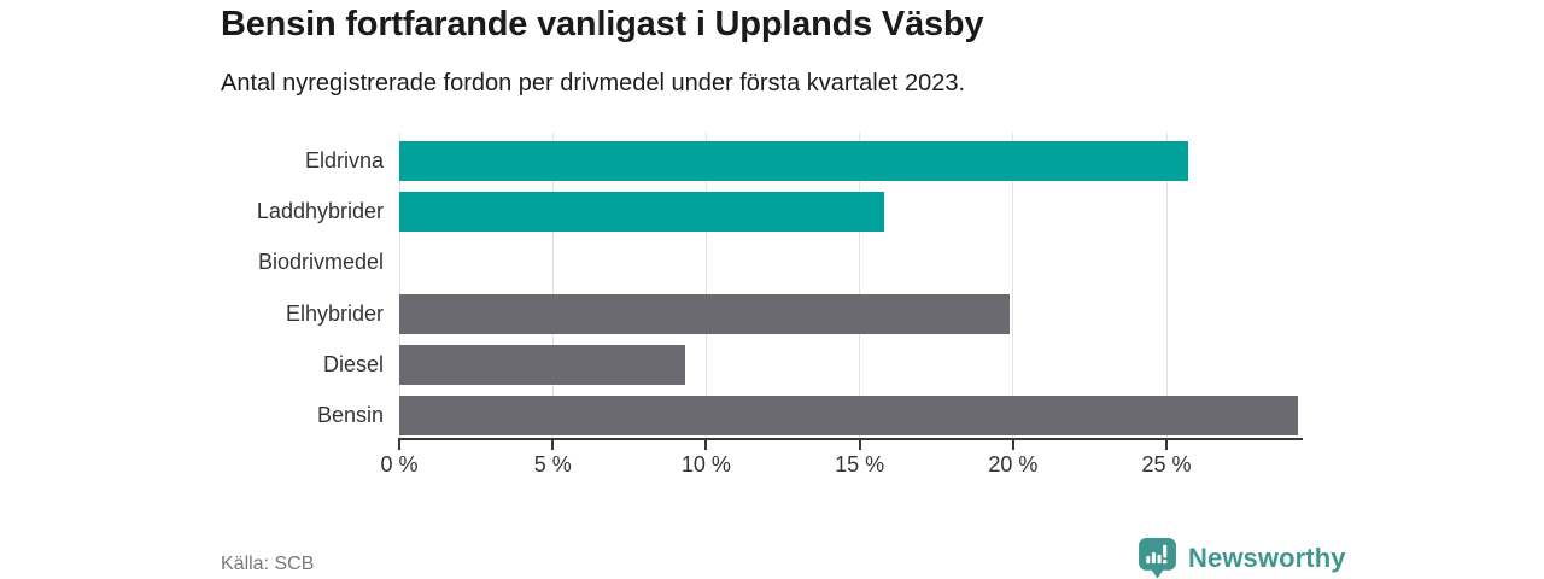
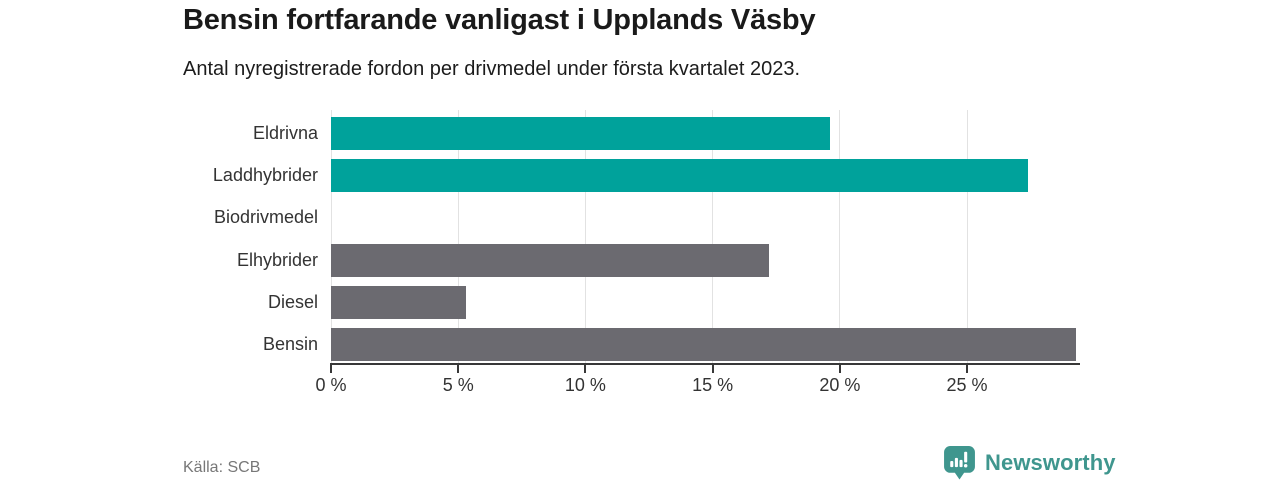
Eldrivna: 25.7% -> 19.6%
Laddhybrider: 15.8% -> 27.4%
Elhybrider: 19.9% -> 17.2%
Diesel: 9.3% -> 5.3%
